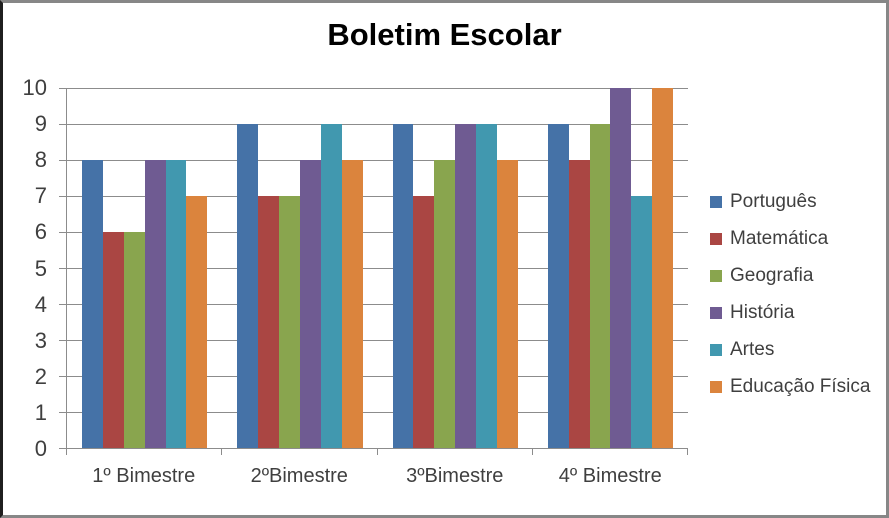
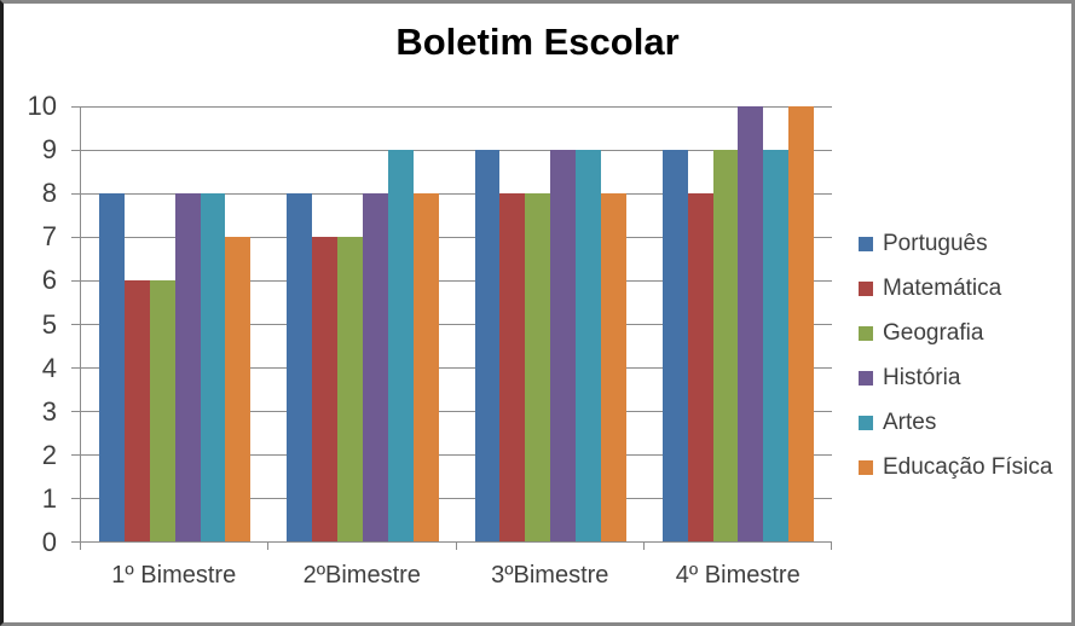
Português/2ºBimestre: 9 -> 8
Matemática/3ºBimestre: 7 -> 8
Artes/4º Bimestre: 7 -> 9
